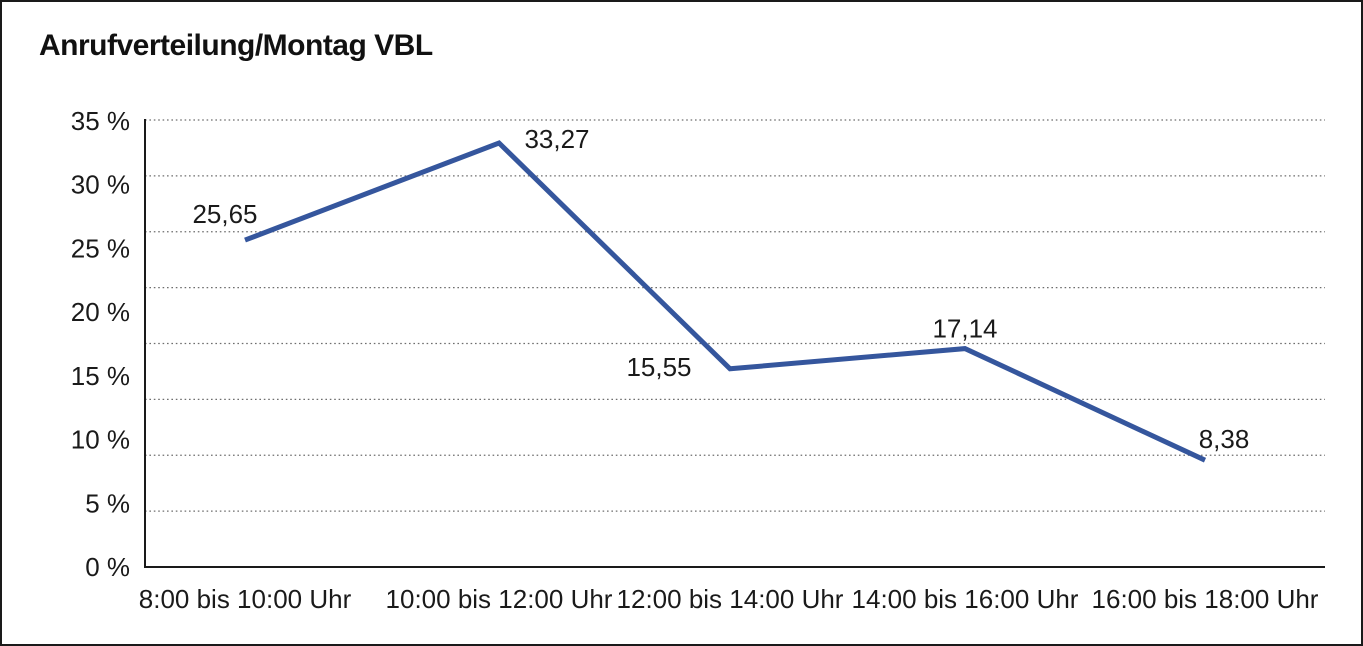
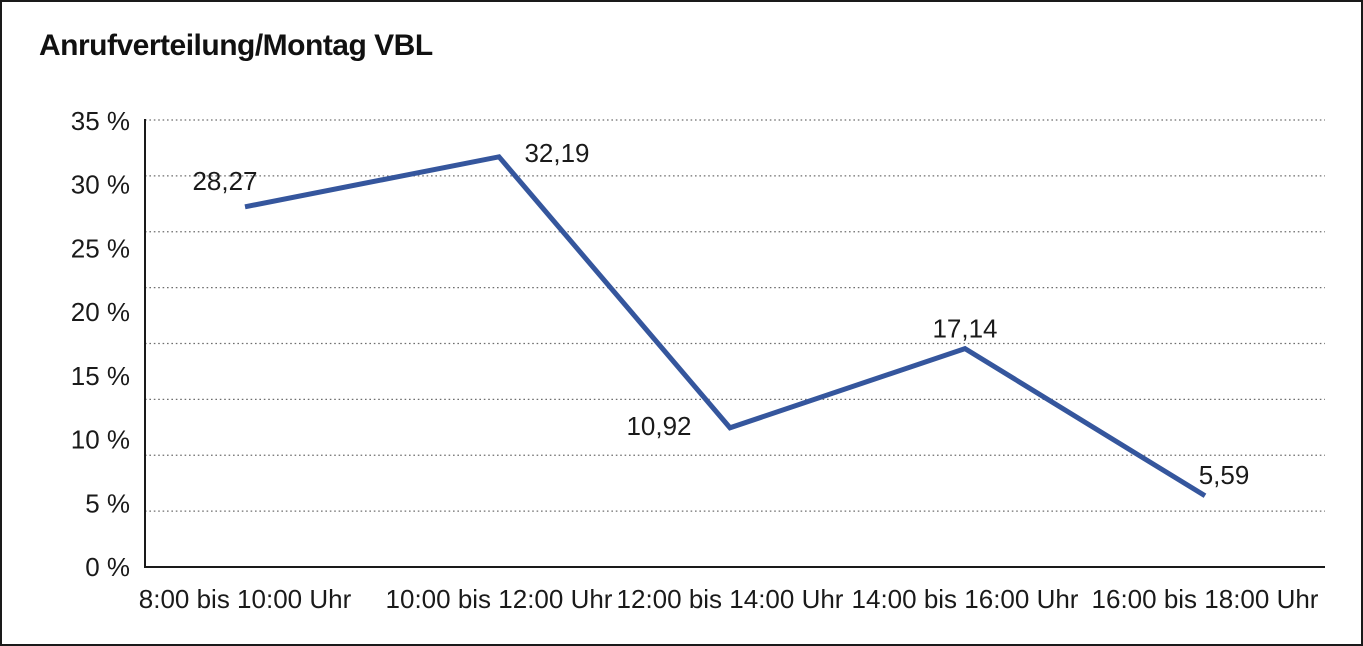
8:00 bis 10:00 Uhr: 25,65 -> 28,27
10:00 bis 12:00 Uhr: 33,27 -> 32,19
12:00 bis 14:00 Uhr: 15,55 -> 10,92
16:00 bis 18:00 Uhr: 8,38 -> 5,59
